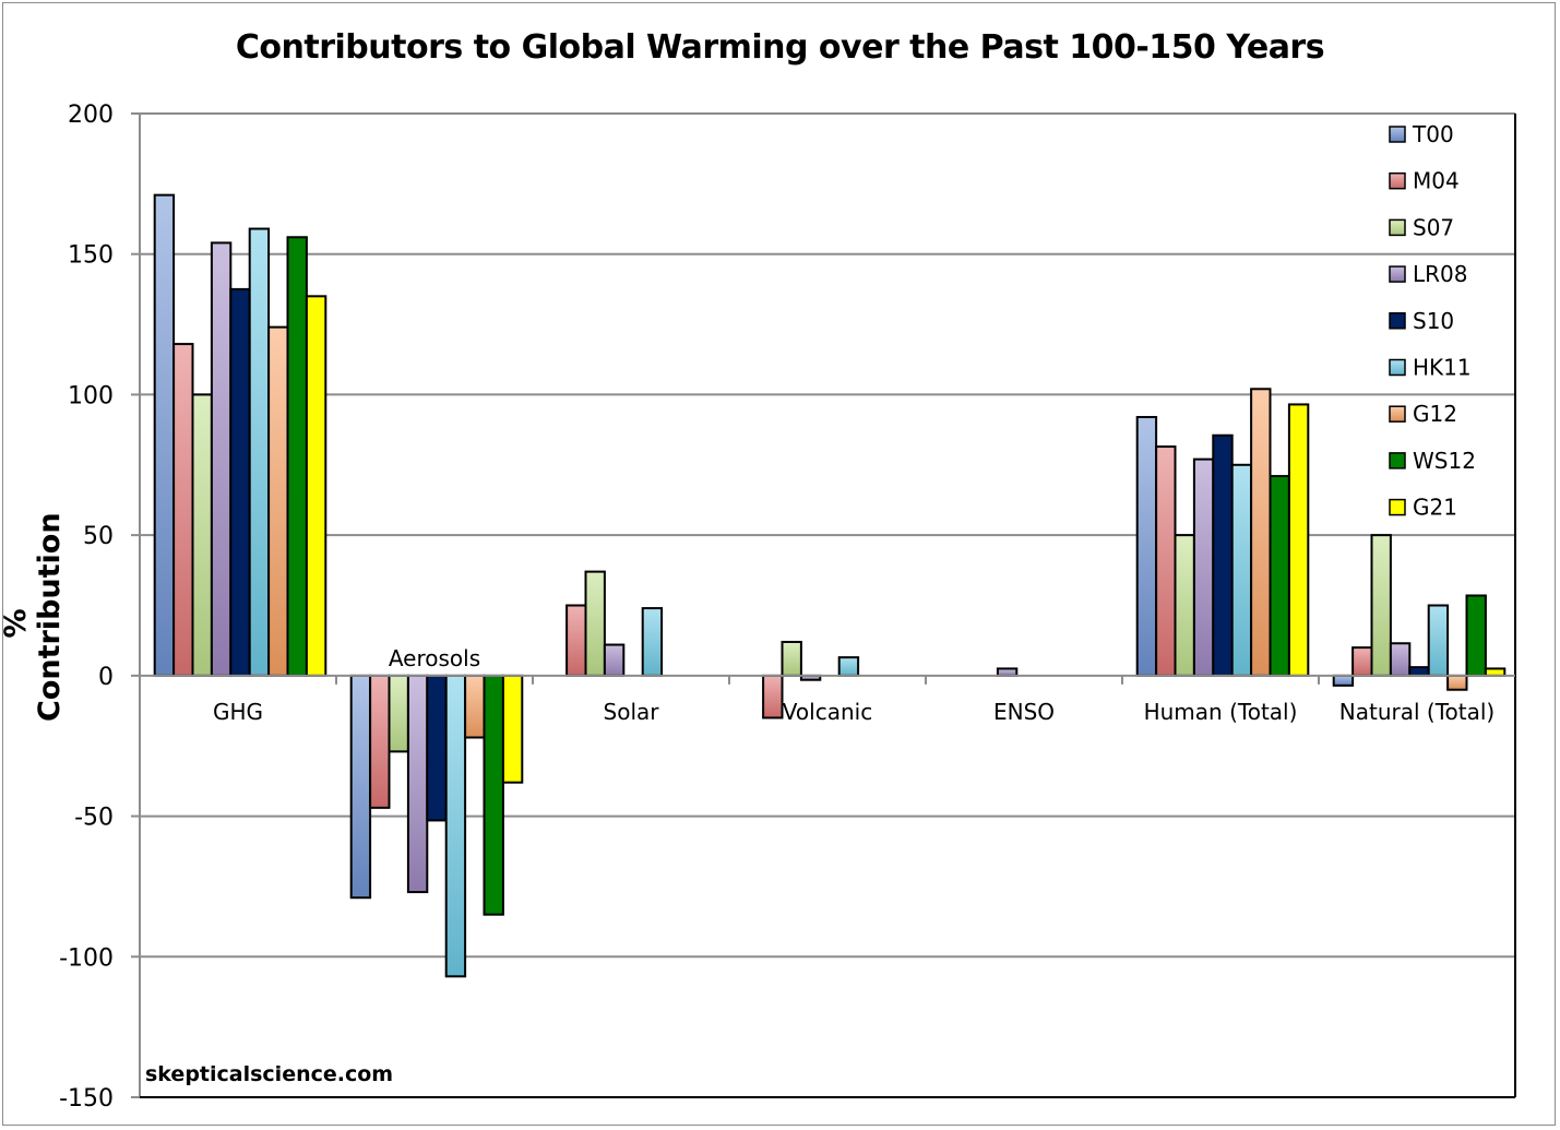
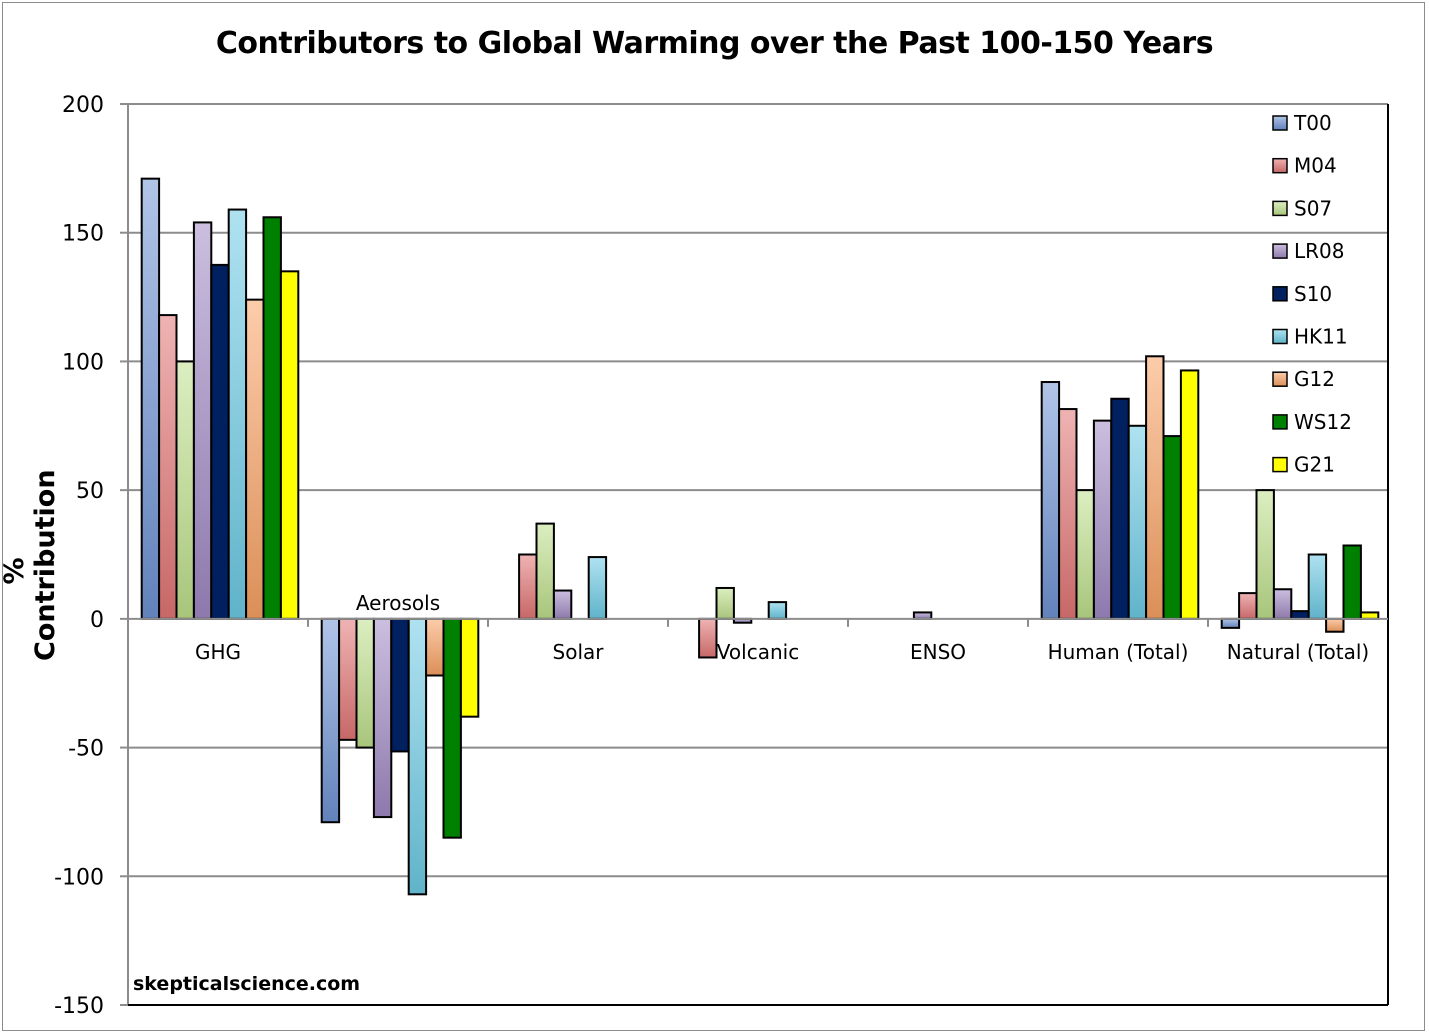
S07/Aerosols: -27 -> -50
